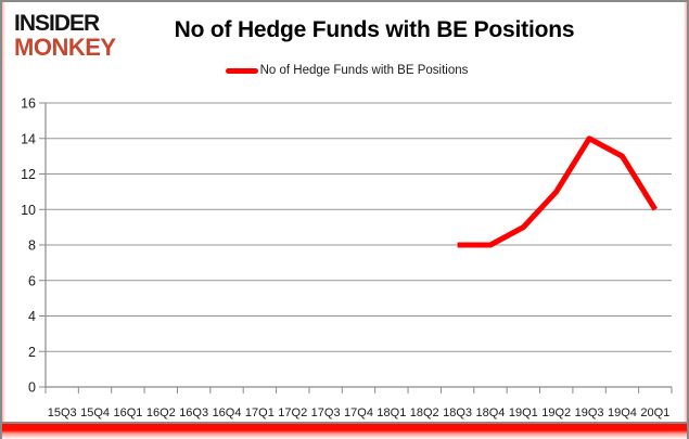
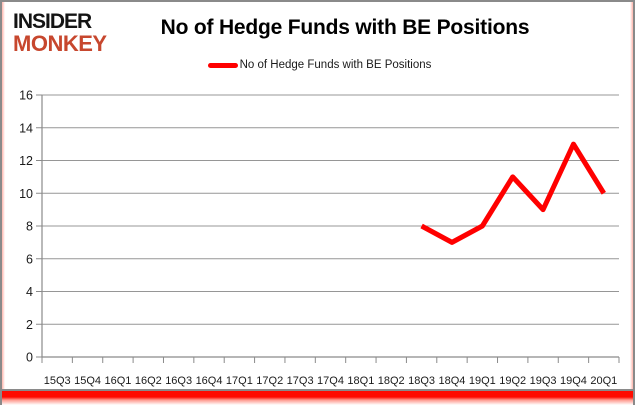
18Q4: 8 -> 7
19Q1: 9 -> 8
19Q3: 14 -> 9
